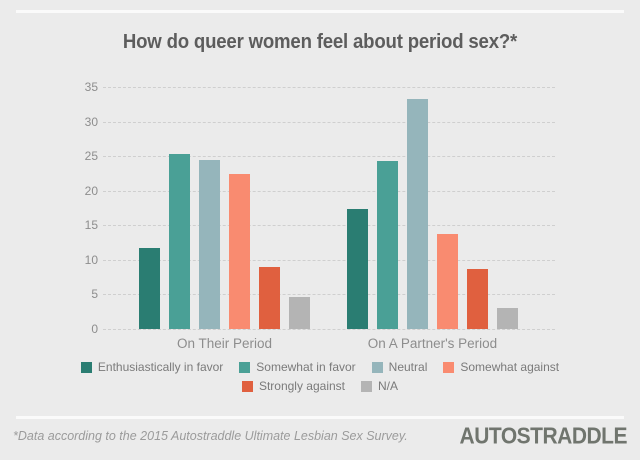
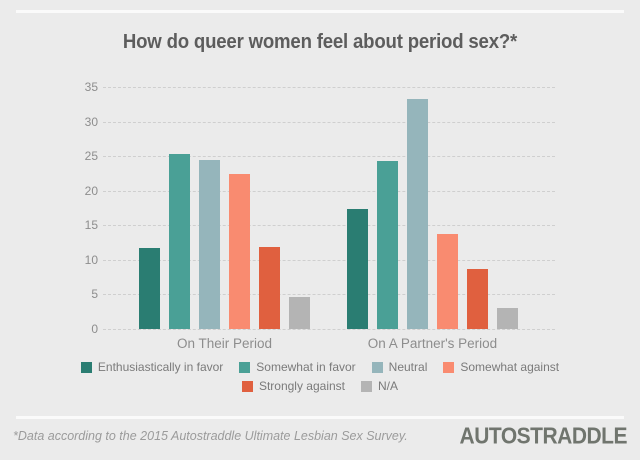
Strongly against/On Their Period: 9 -> 12
